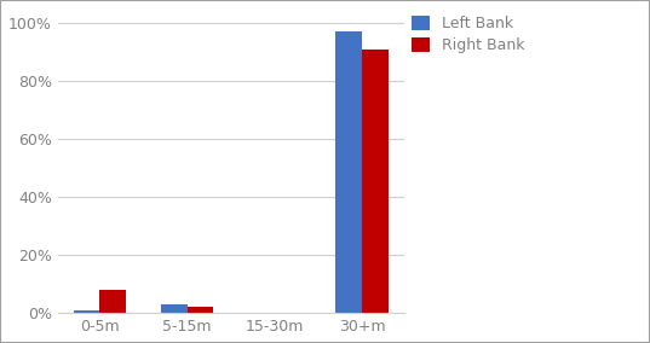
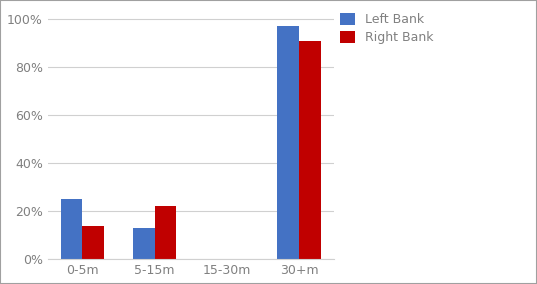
Left Bank/0-5m: 1% -> 25%
Right Bank/0-5m: 8% -> 14%
Left Bank/5-15m: 3% -> 13%
Right Bank/5-15m: 2% -> 22%
